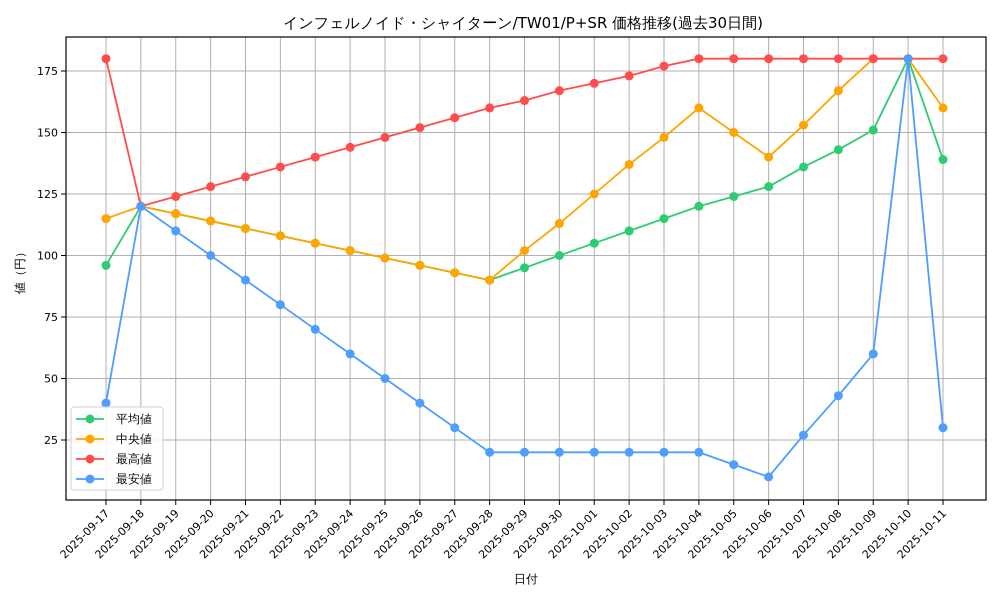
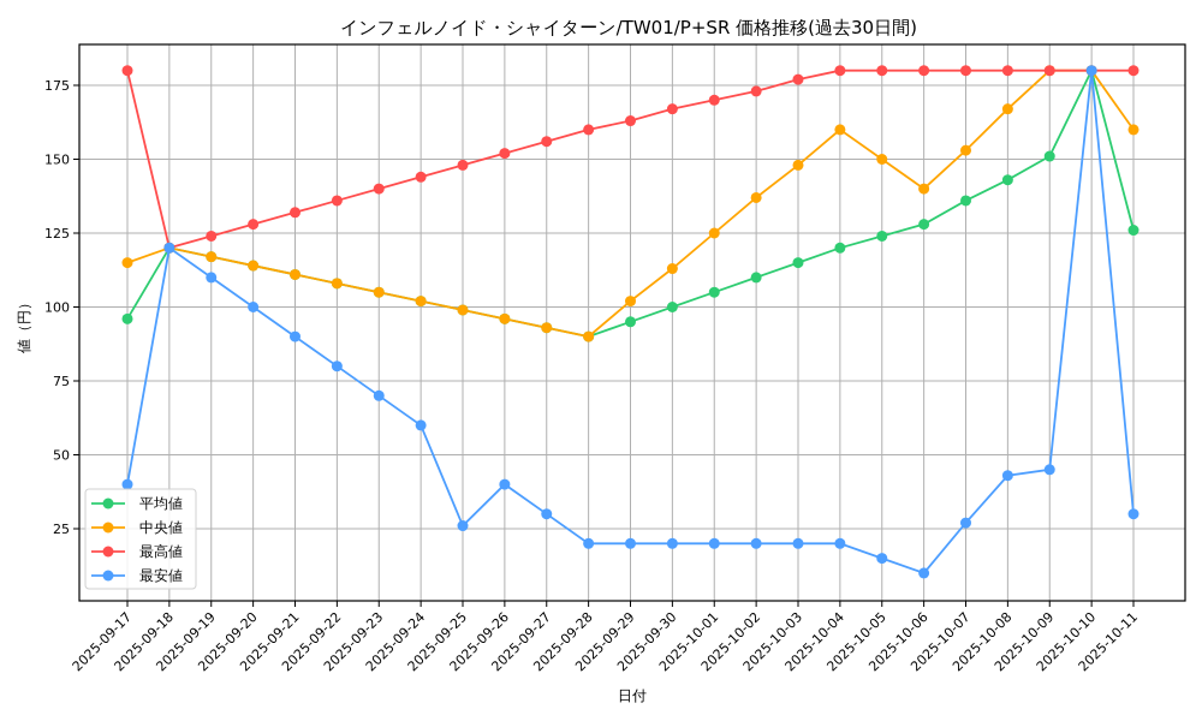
最安値/2025-09-25: 50 -> 26
最安値/2025-10-09: 60 -> 45
平均値/2025-10-11: 139 -> 126
